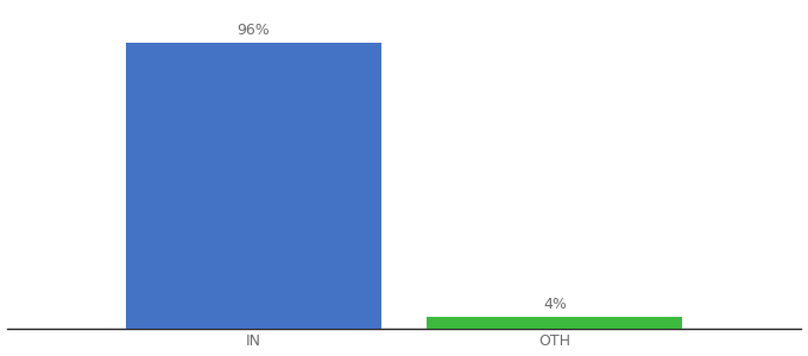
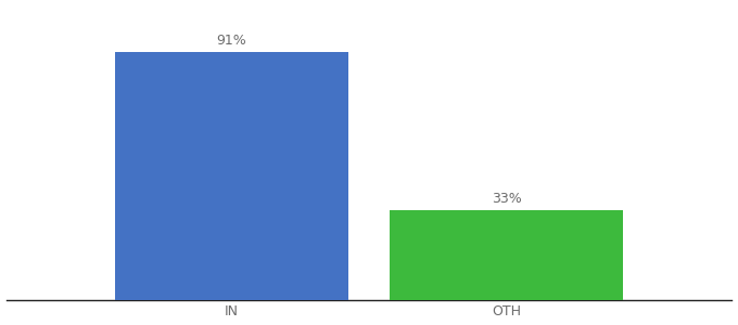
IN: 96% -> 91%
OTH: 4% -> 33%
